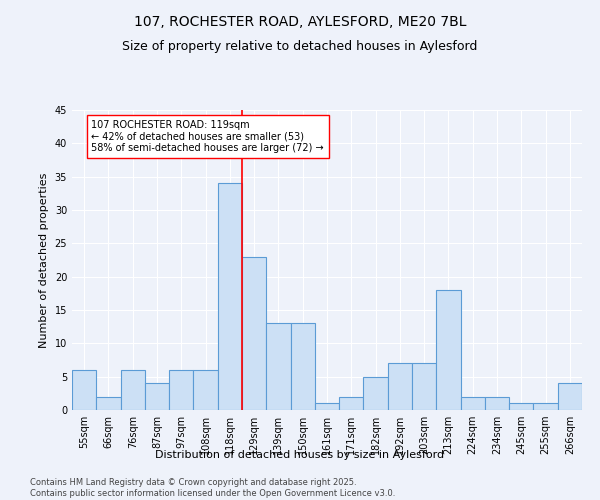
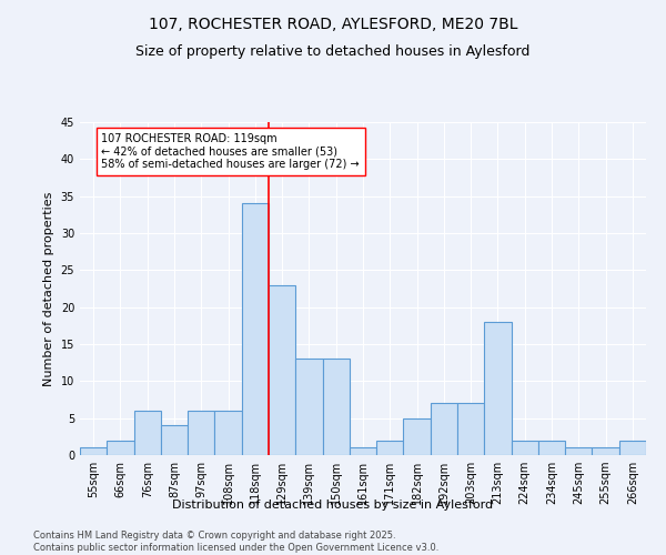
55sqm: 6 -> 1
266sqm: 4 -> 2
